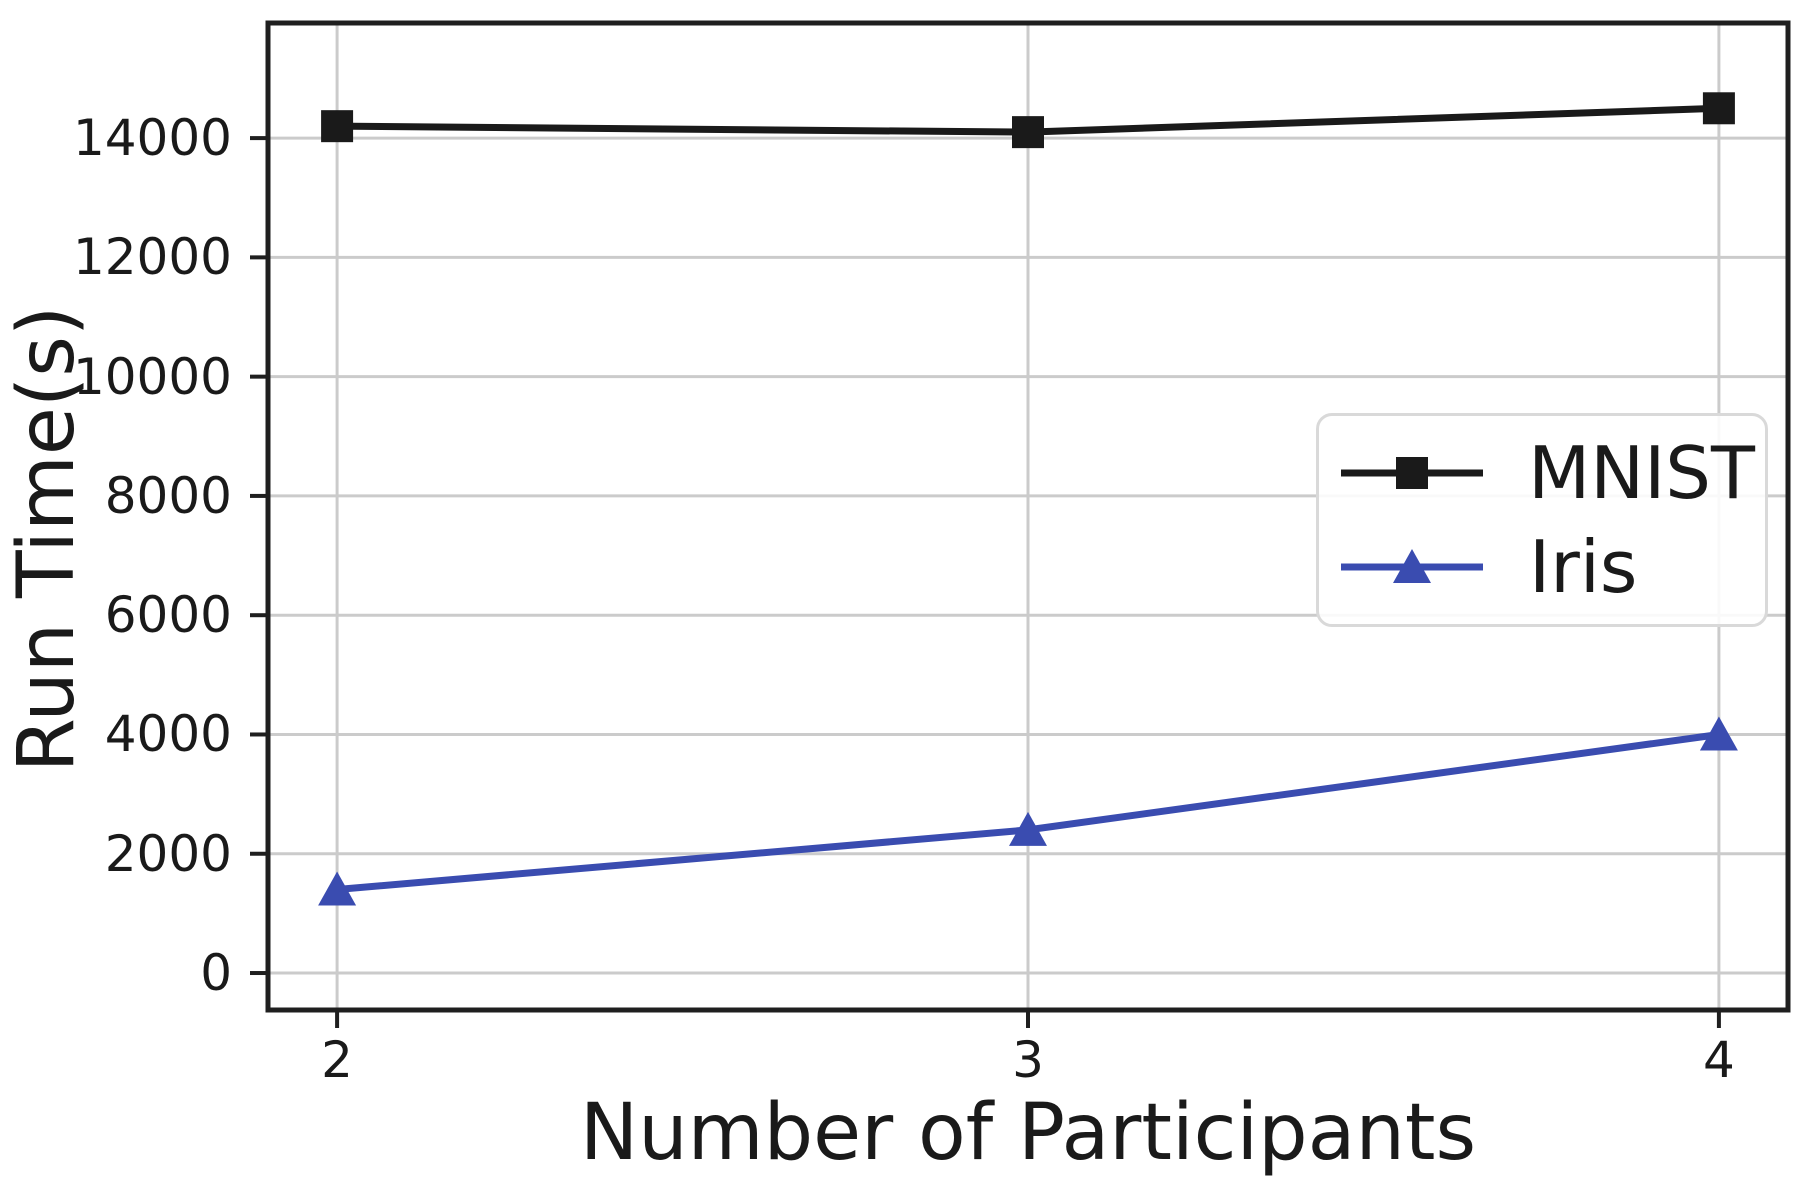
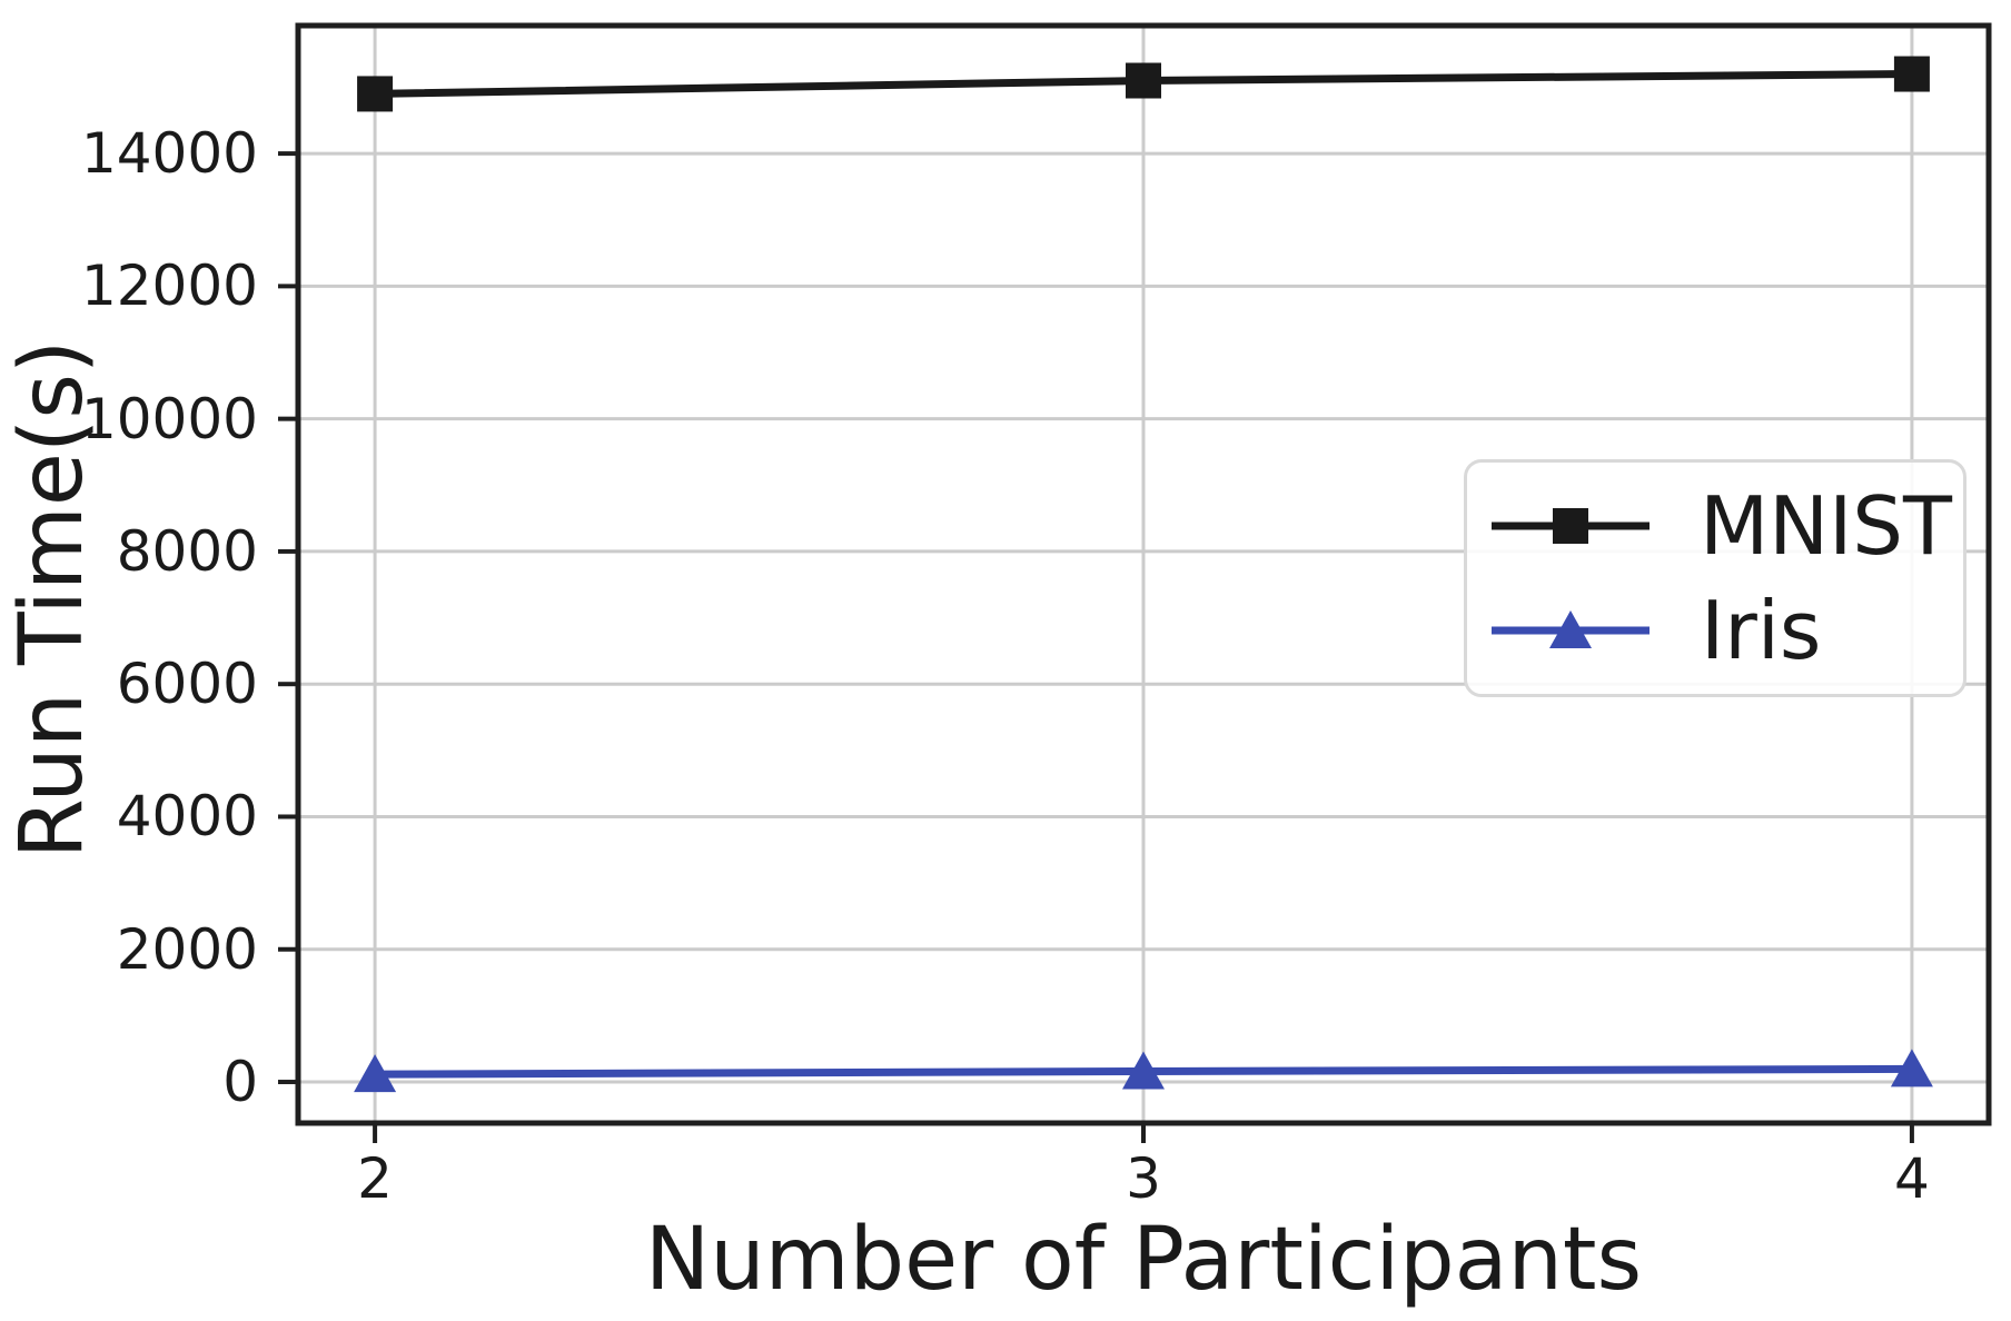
MNIST/2: 14200 -> 14900
Iris/2: 1400 -> 100
MNIST/3: 14100 -> 15100
Iris/3: 2400 -> 200
MNIST/4: 14500 -> 15200
Iris/4: 4000 -> 200
